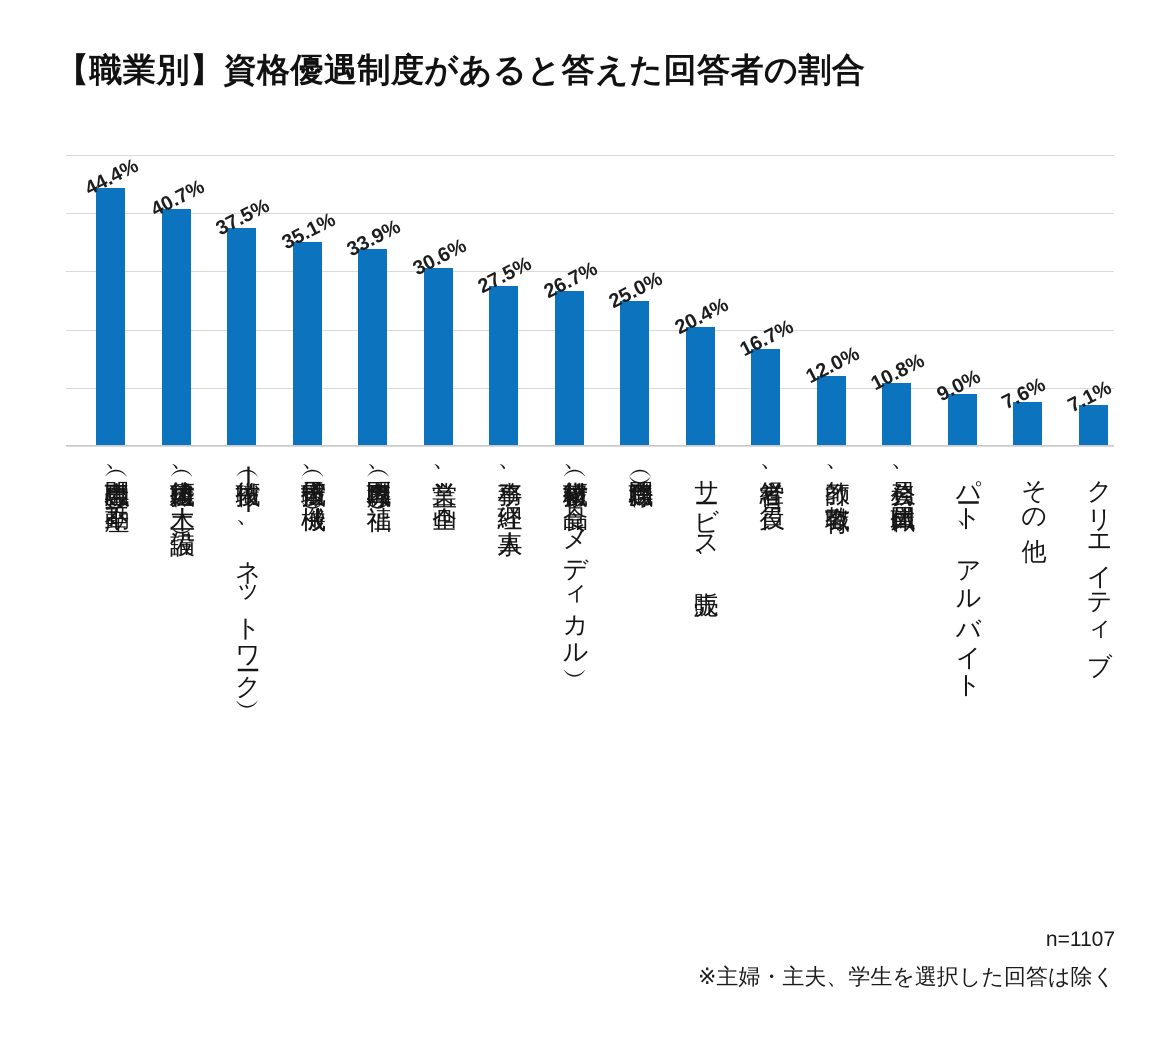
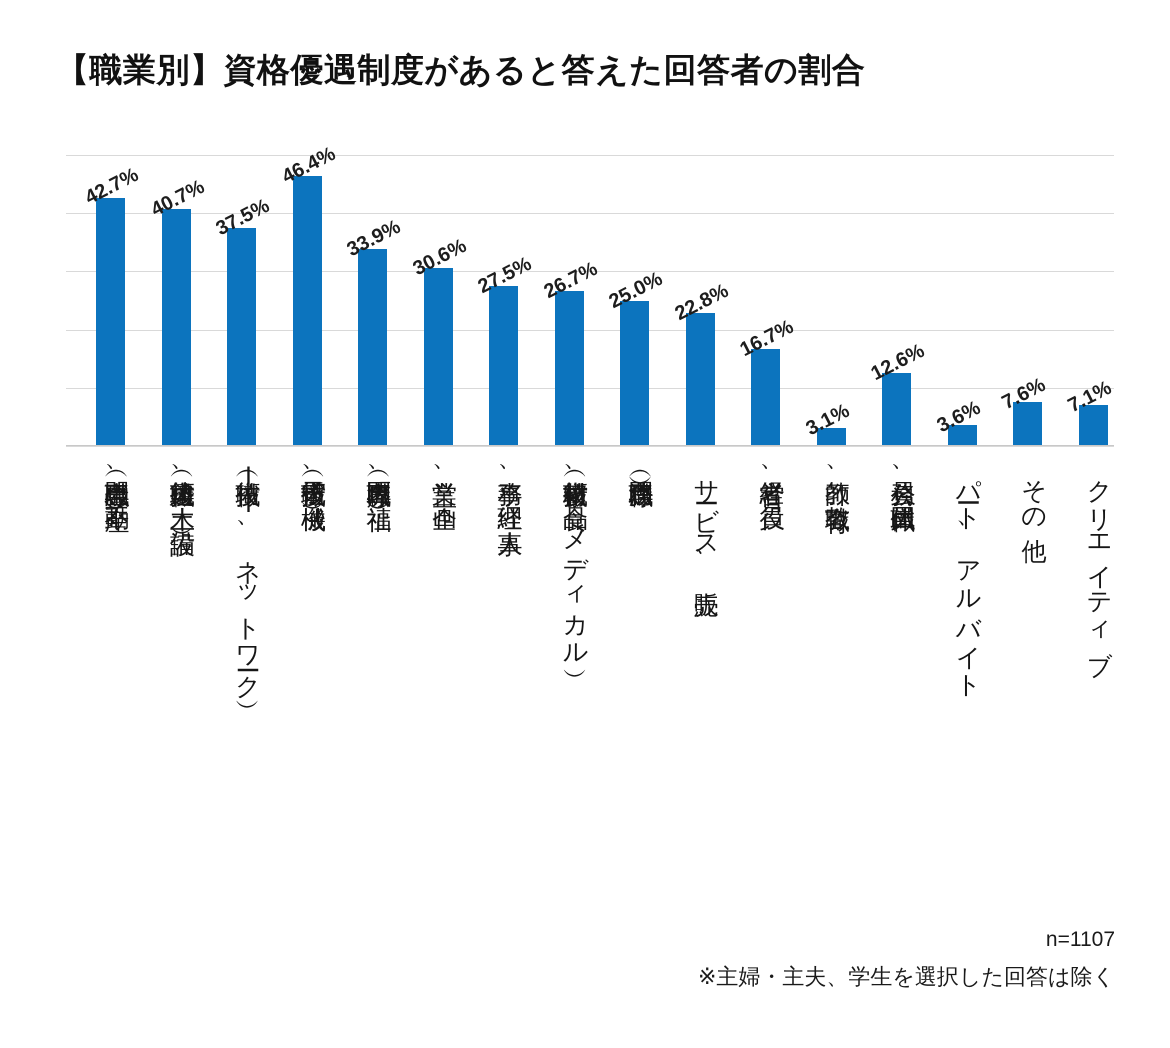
専門職（金融、不動産）: 44.4% -> 42.7%
技術職（電子、機械）: 35.1% -> 46.4%
サービス、販売: 20.4% -> 22.8%
教師、教育職: 12.0% -> 3.1%
公務員、団体職員: 10.8% -> 12.6%
パート、アルバイト: 9.0% -> 3.6%
